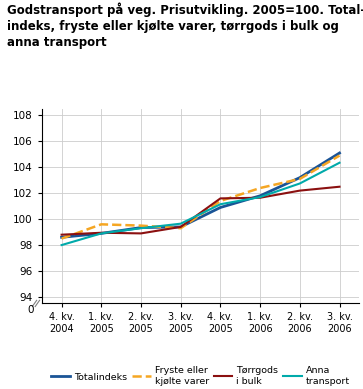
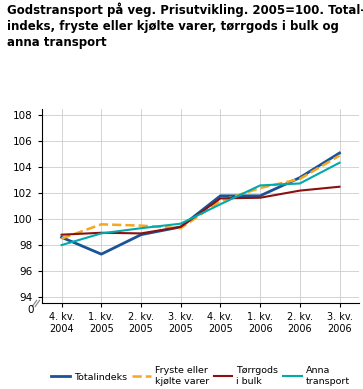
Totalindeks/1. kv. 2005: 98.9 -> 97.3
Totalindeks/2. kv. 2005: 99.3 -> 98.8
Totalindeks/4. kv. 2005: 100.9 -> 101.8
Anna transport/1. kv. 2006: 101.7 -> 102.6
